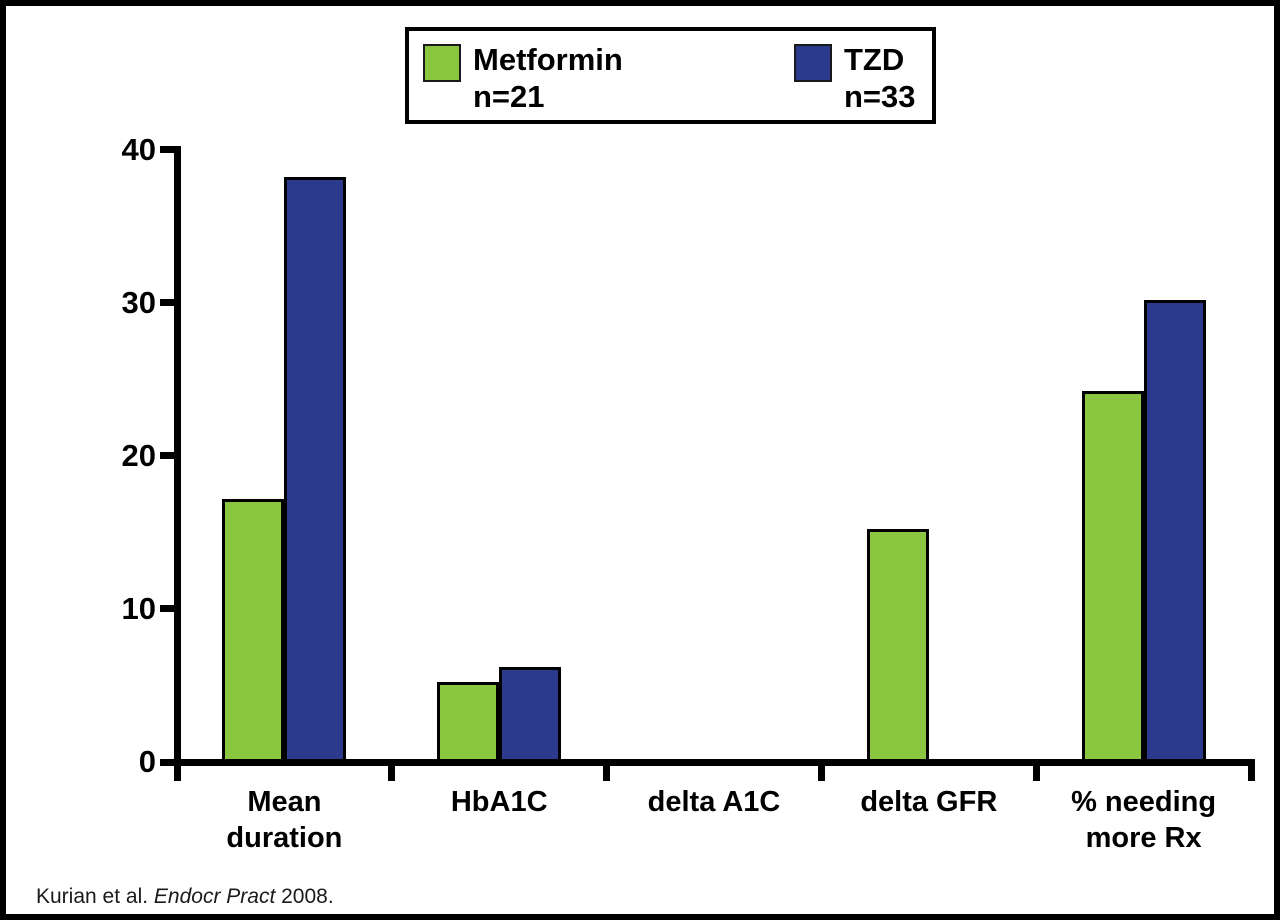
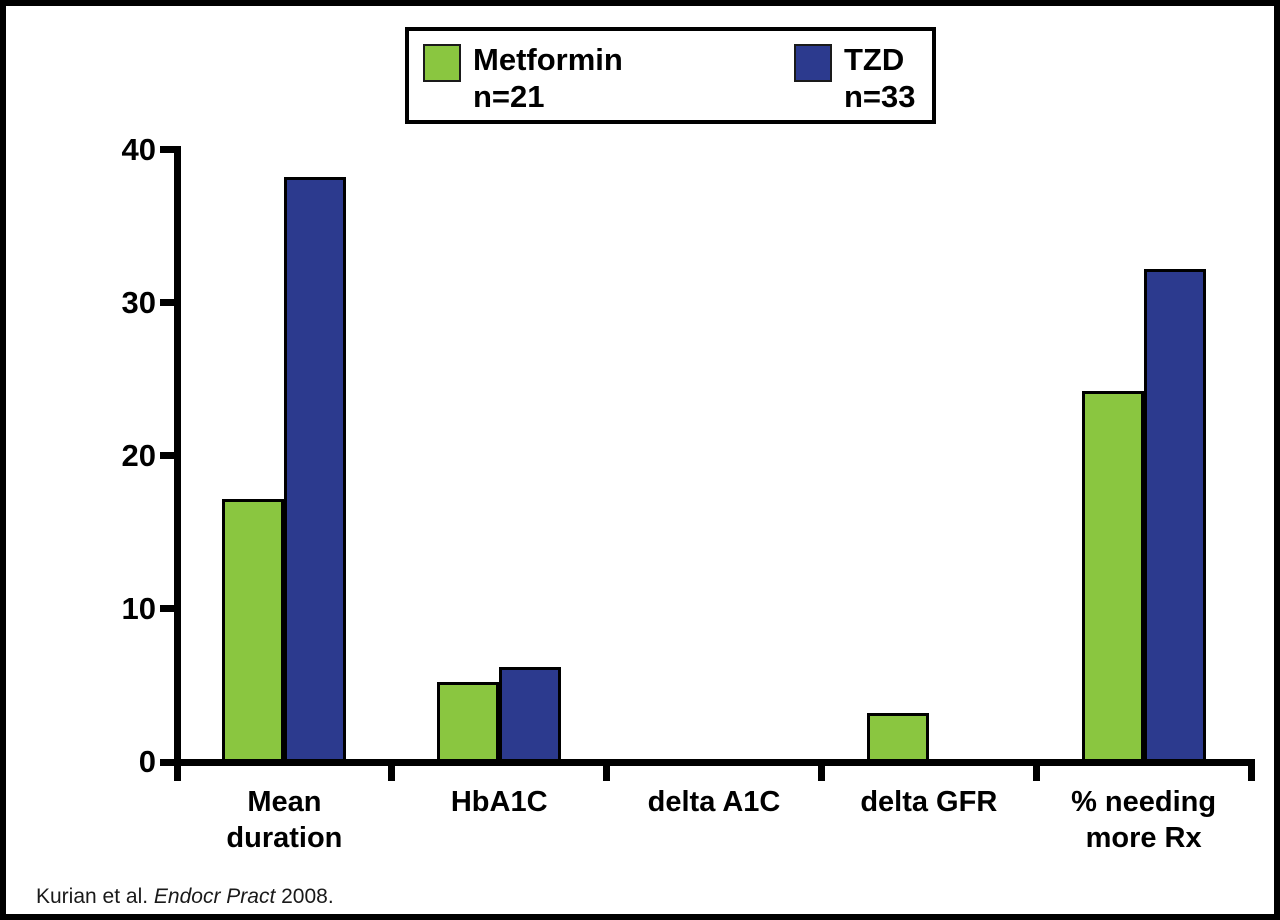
Metformin n=21/delta GFR: 15 -> 3
TZD n=33/% needing more Rx: 30 -> 32
